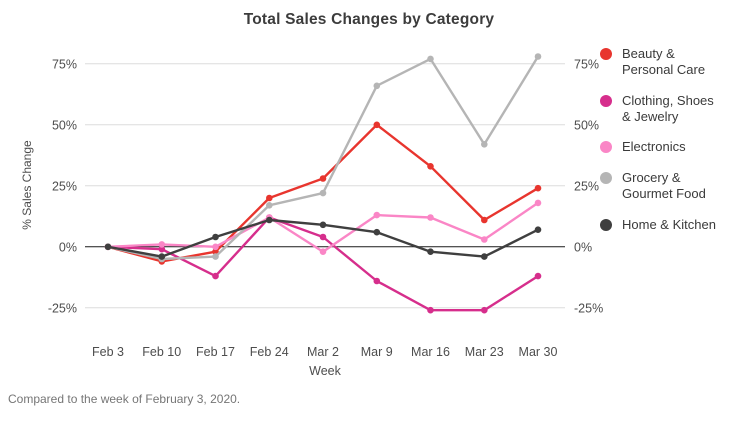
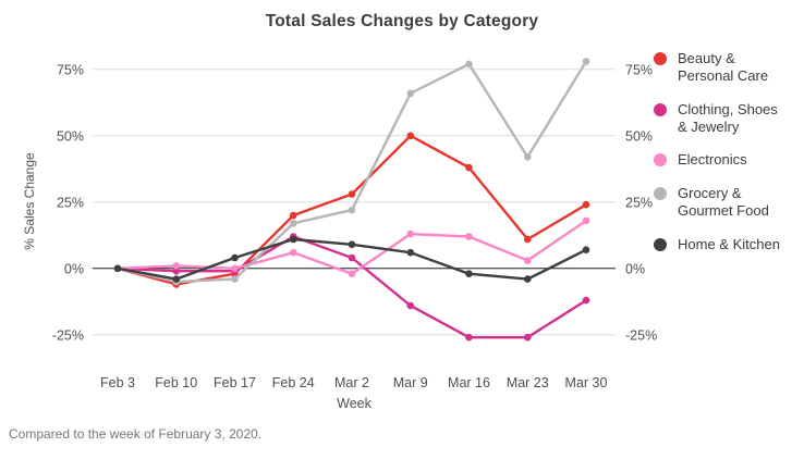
Clothing, Shoes & Jewelry/Feb 17: -12% -> -1%
Electronics/Feb 24: 12% -> 6%
Beauty & Personal Care/Mar 16: 33% -> 38%
